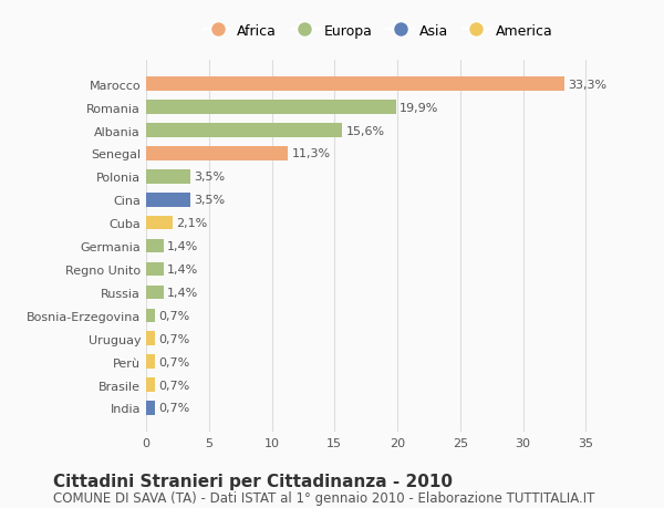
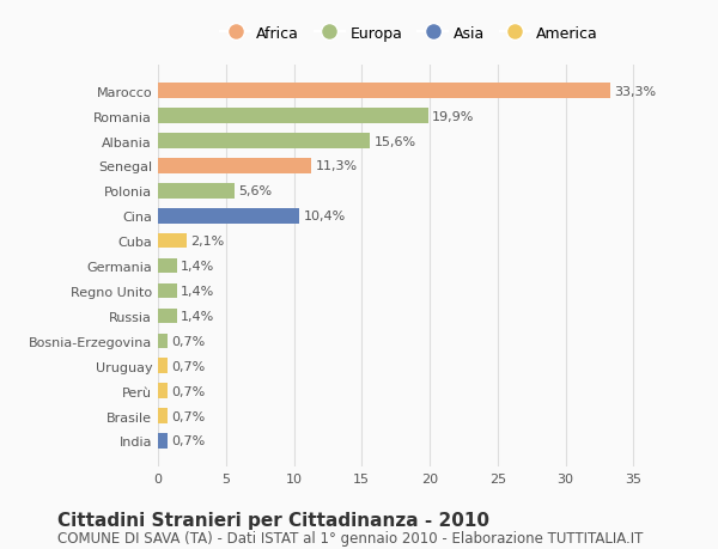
Polonia: 3,5% -> 5,6%
Cina: 3,5% -> 10,4%
